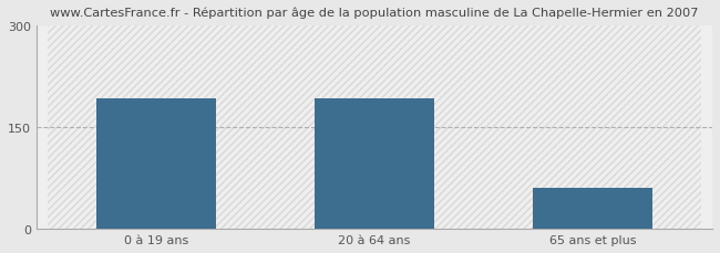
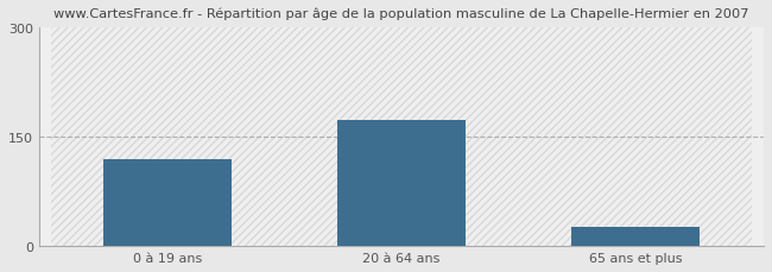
0 à 19 ans: 192 -> 119
20 à 64 ans: 192 -> 172
65 ans et plus: 60 -> 27
